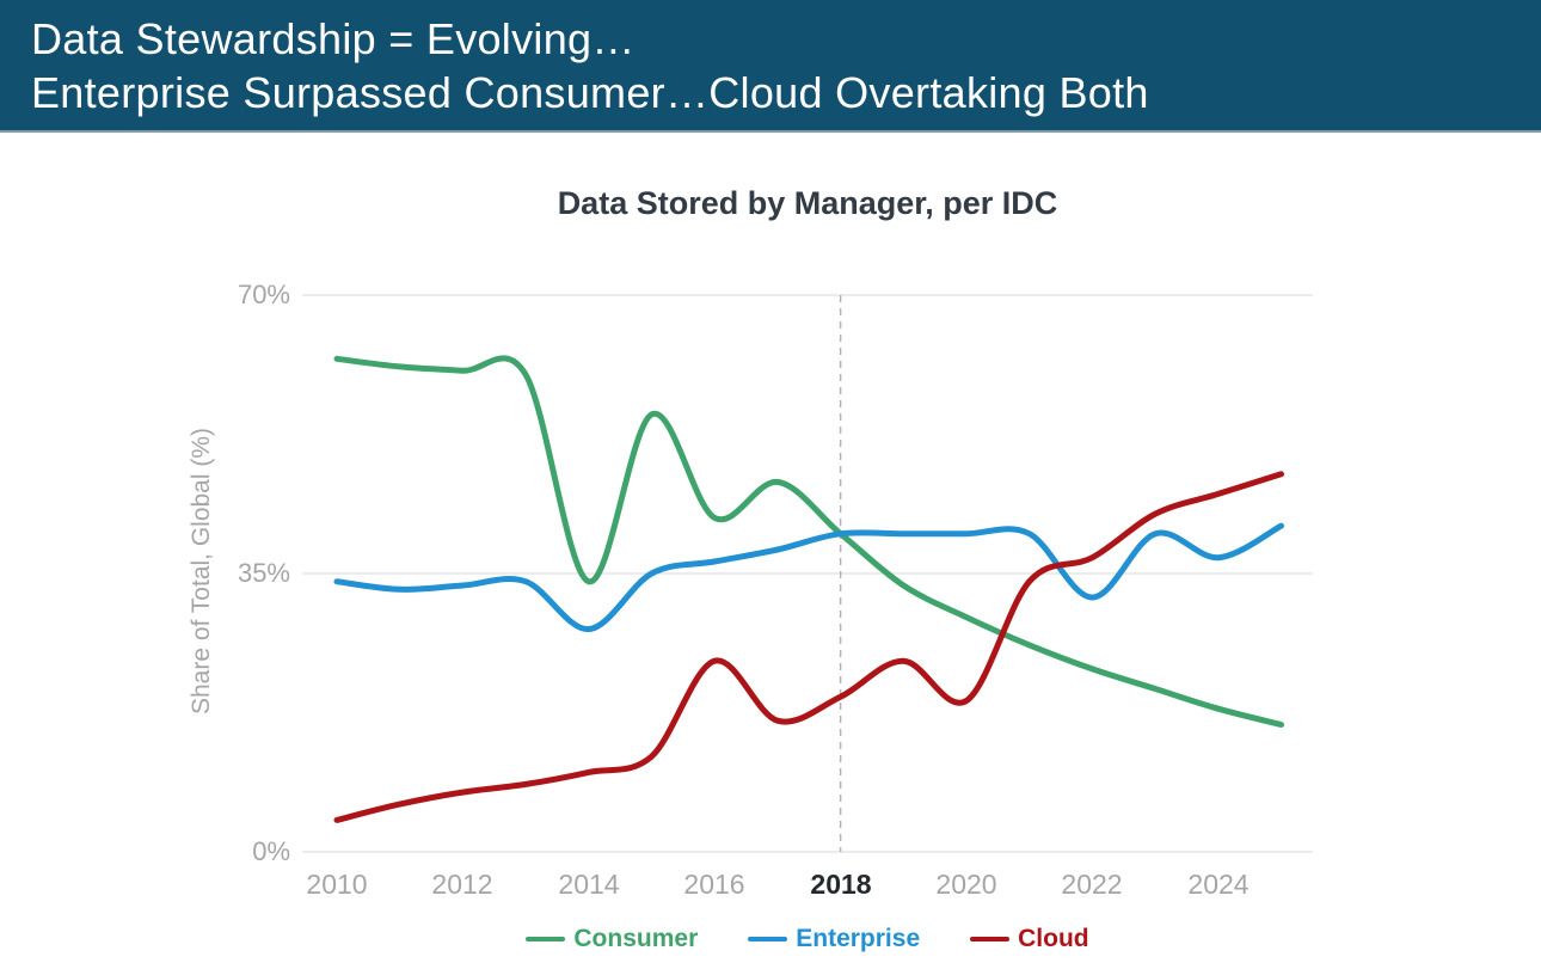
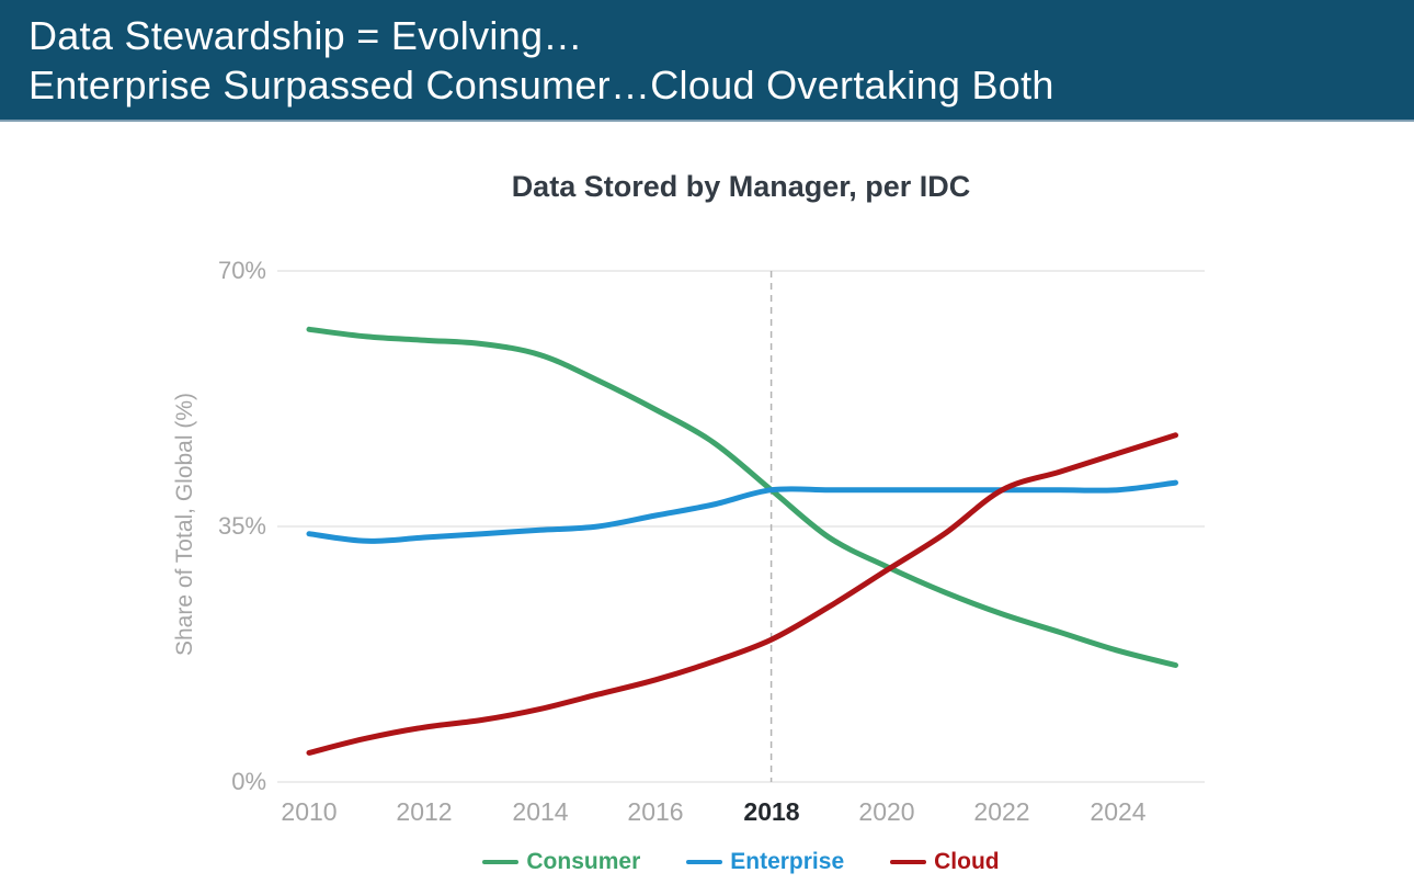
Consumer/2014: 34% -> 58%
Enterprise/2014: 28% -> 34%
Consumer/2016: 42% -> 51%
Cloud/2016: 24% -> 14%
Cloud/2020: 19% -> 29%
Enterprise/2022: 32% -> 40%
Cloud/2022: 37% -> 40%
Enterprise/2024: 37% -> 40%
